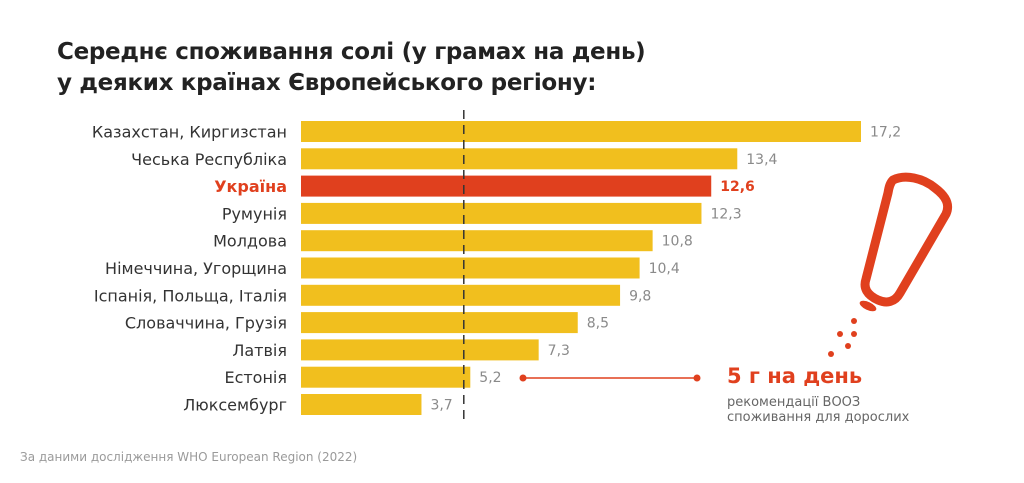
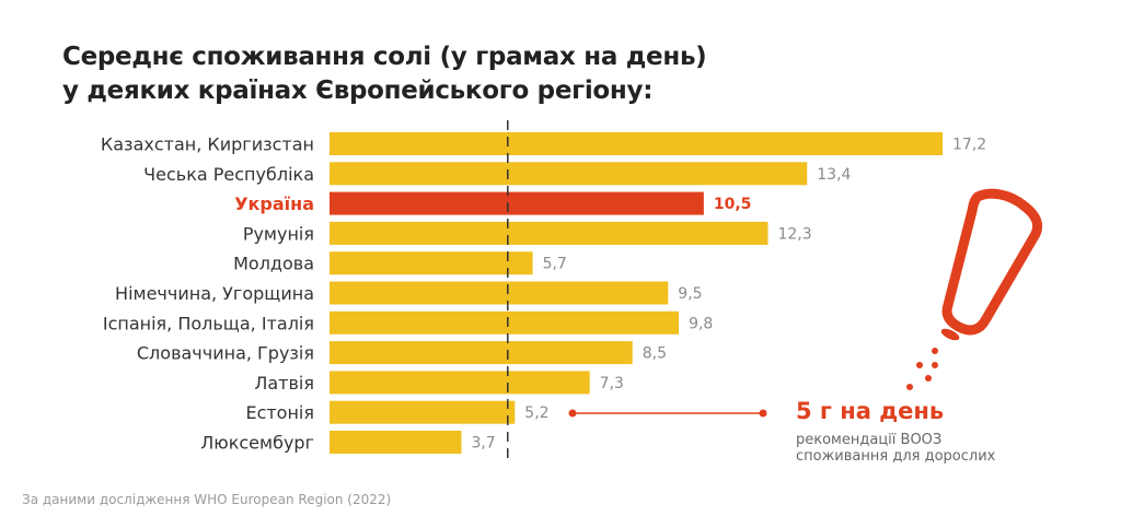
Україна: 12,6 -> 10,5
Молдова: 10,8 -> 5,7
Німеччина, Угорщина: 10,4 -> 9,5
